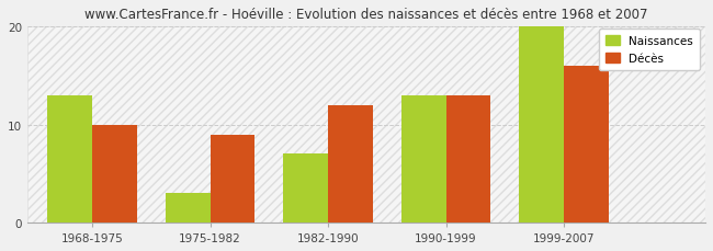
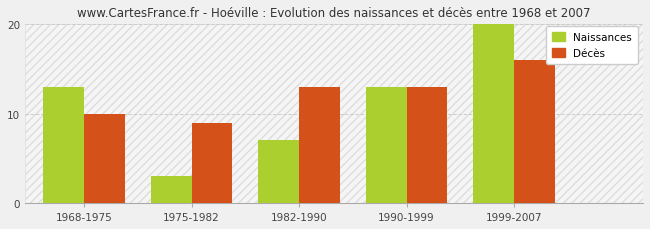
Décès/1982-1990: 12 -> 13
